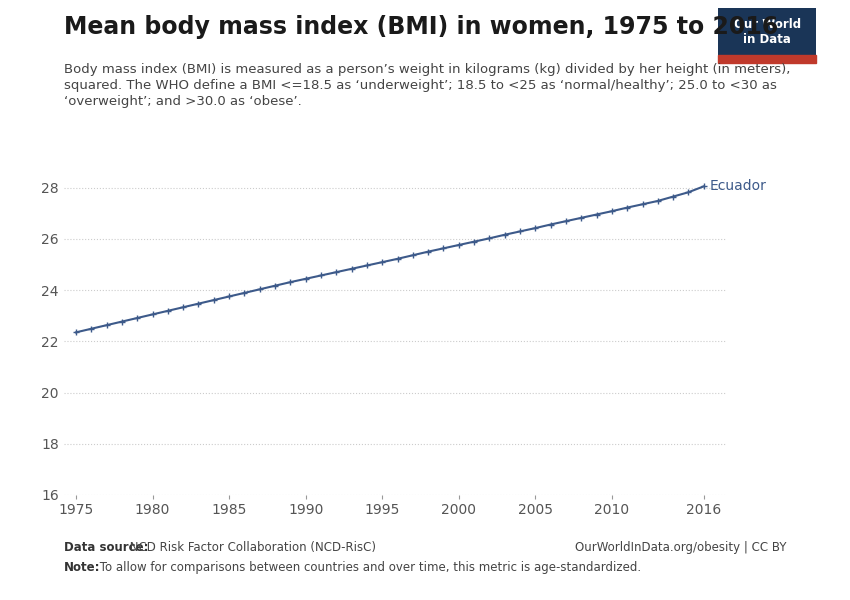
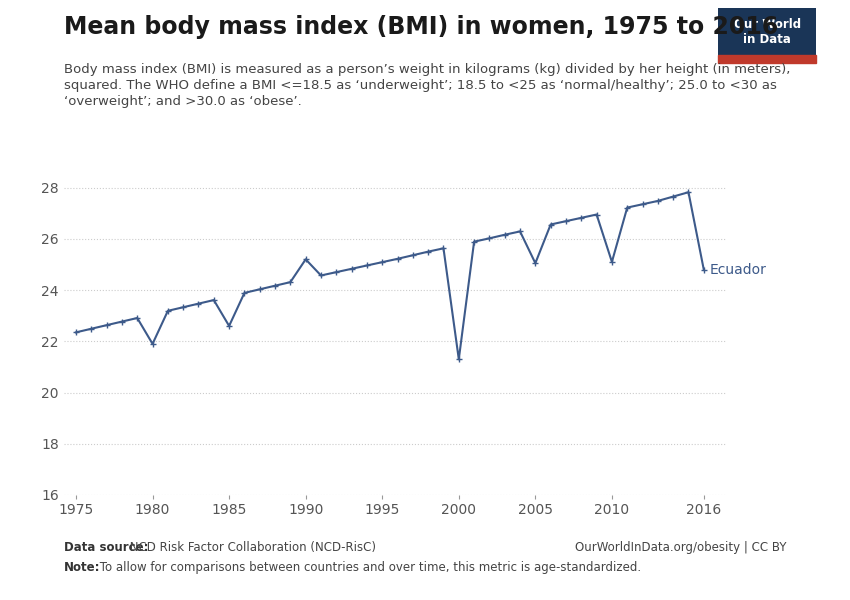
1980: 23.05 -> 21.90
1985: 23.75 -> 22.60
1990: 24.44 -> 25.20
2000: 25.76 -> 21.30
2005: 26.42 -> 25.05
2010: 27.08 -> 25.10
2016: 28.05 -> 24.80
